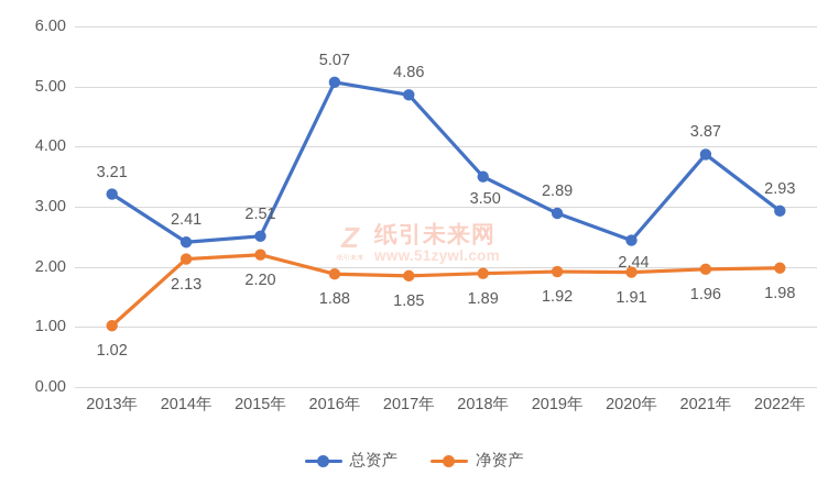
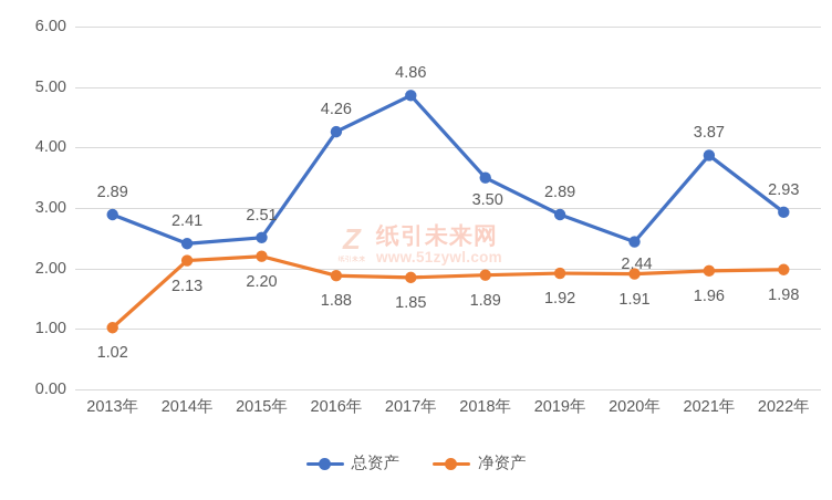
总资产/2013年: 3.21 -> 2.89
总资产/2016年: 5.07 -> 4.26
